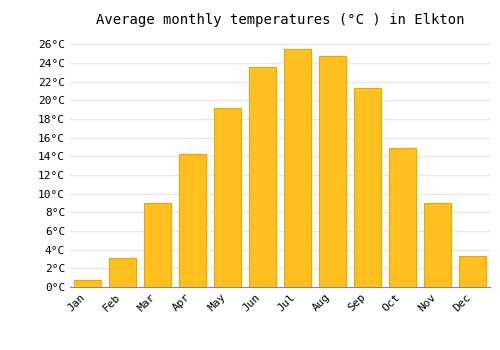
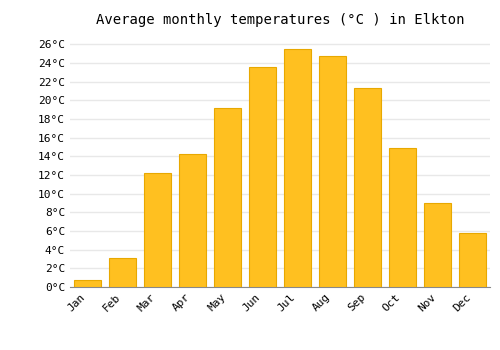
Mar: 9.0°C -> 12.2°C
Dec: 3.3°C -> 5.8°C
